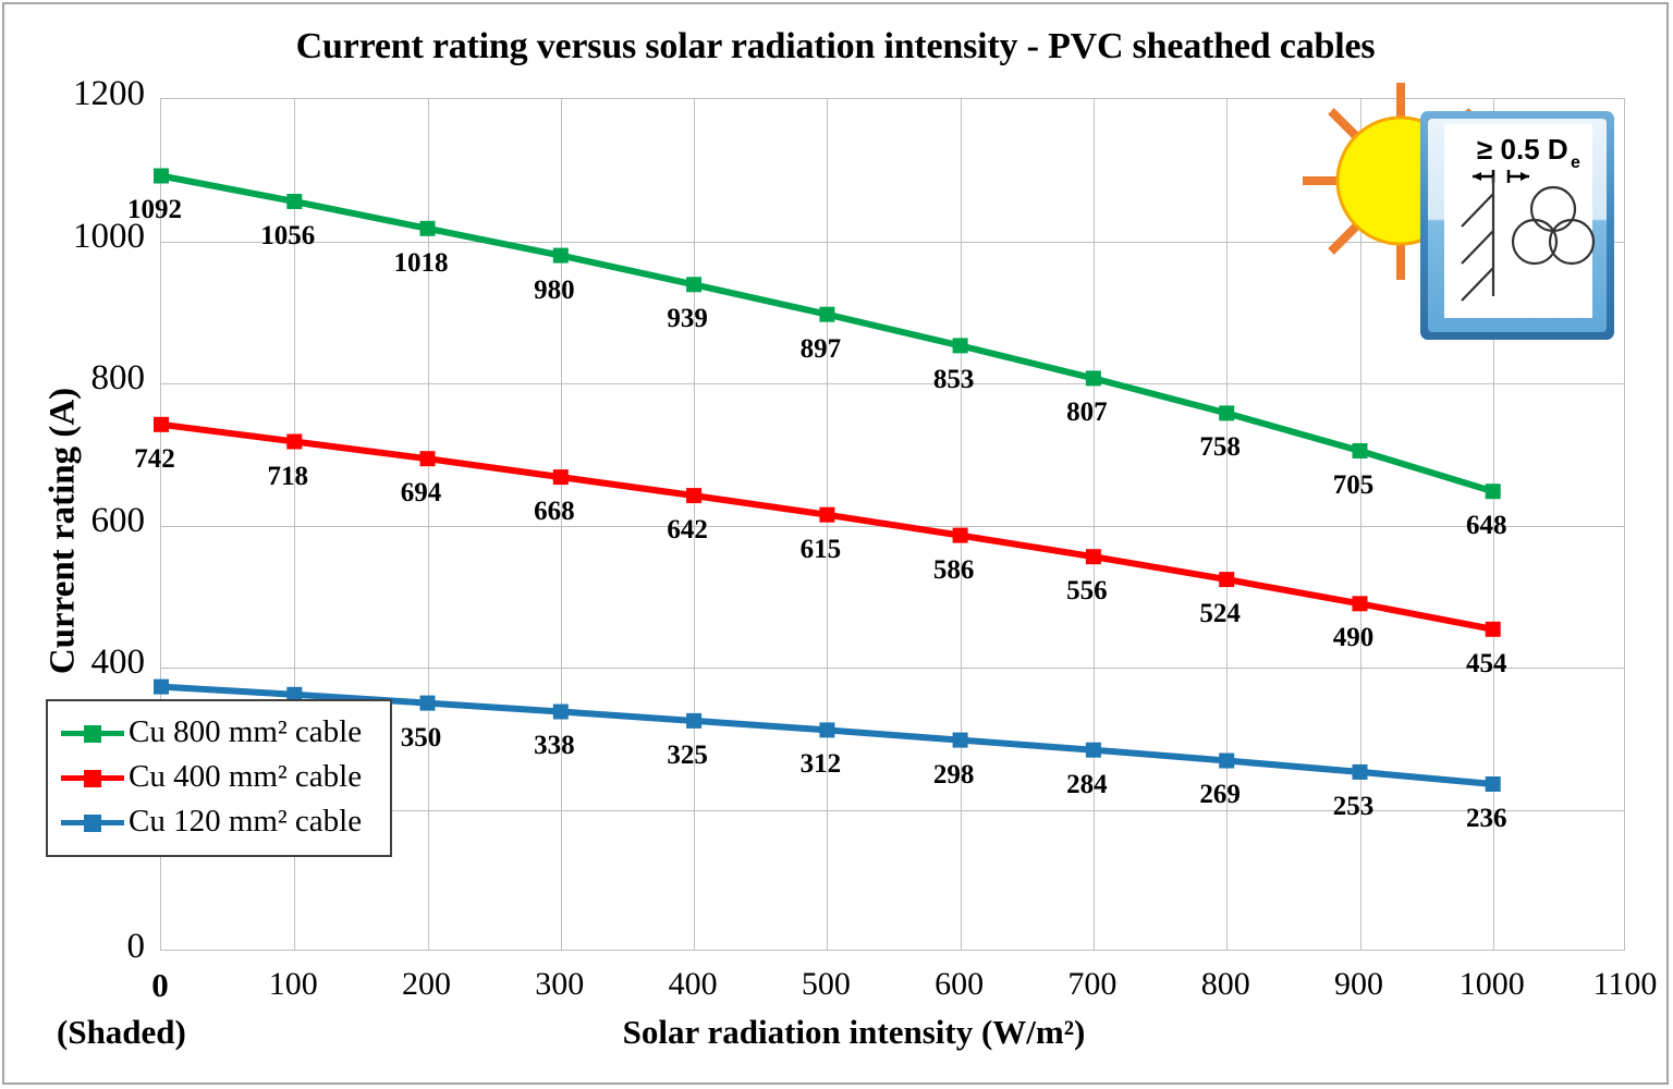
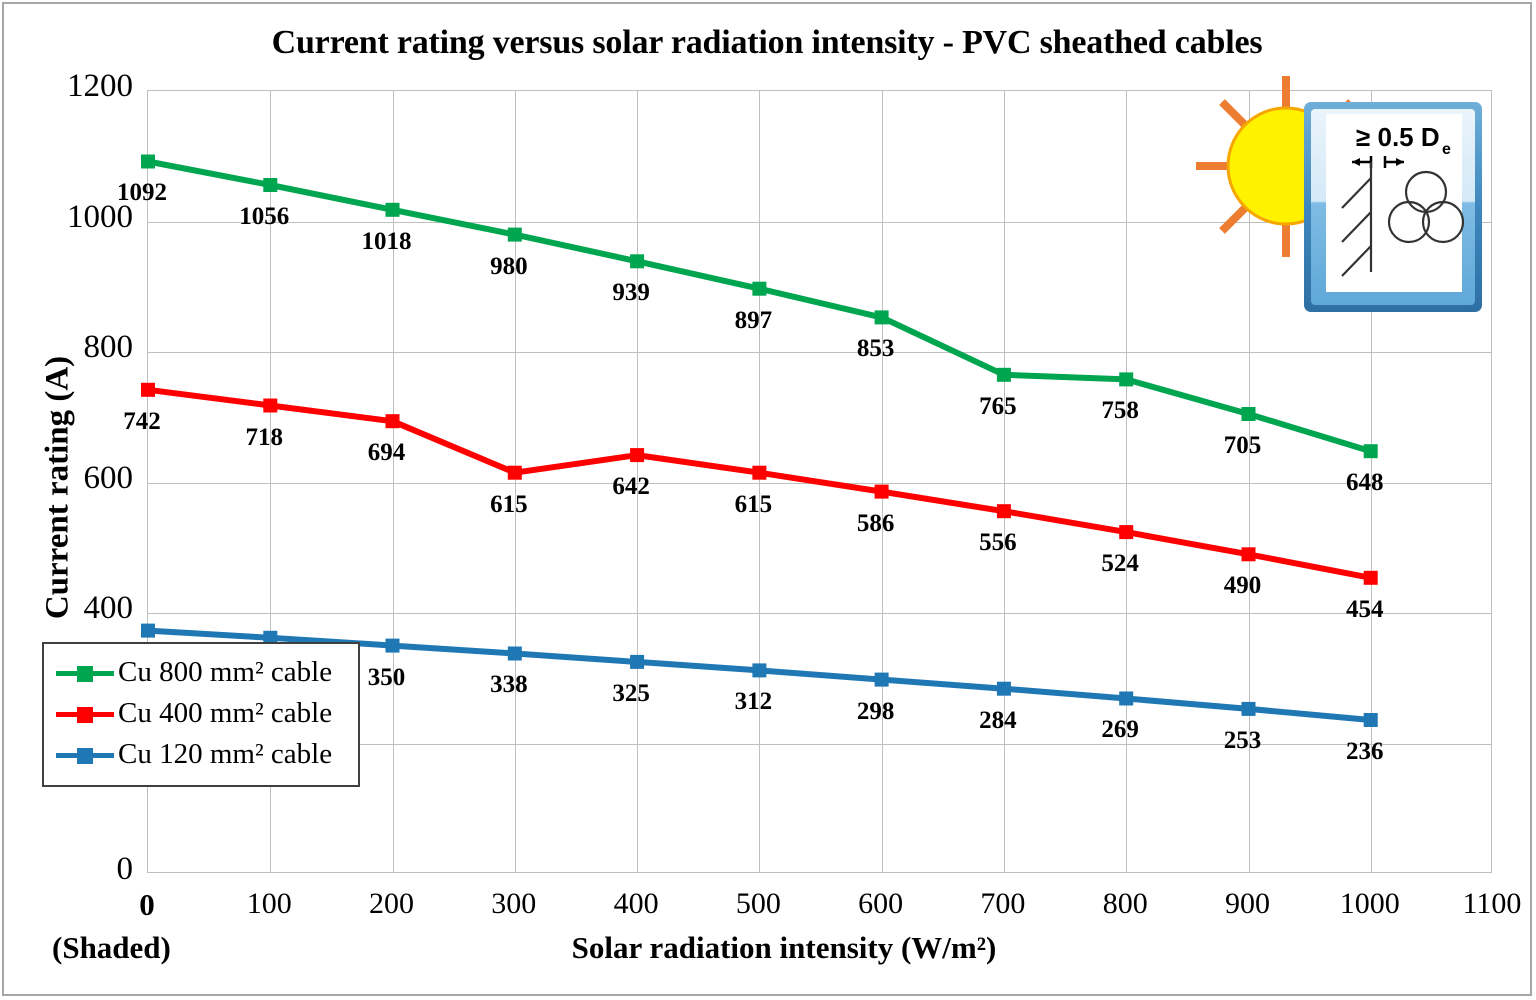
Cu 400 mm² cable/300: 668 -> 615
Cu 800 mm² cable/700: 807 -> 765
